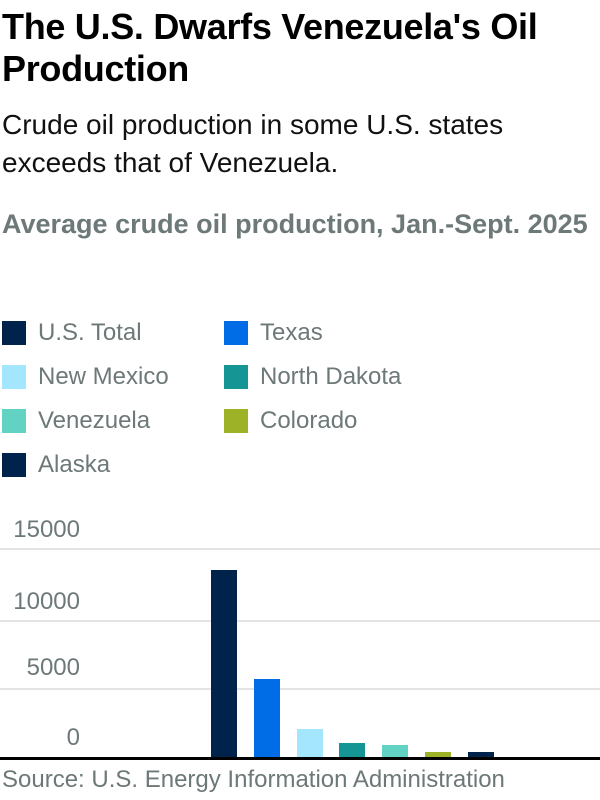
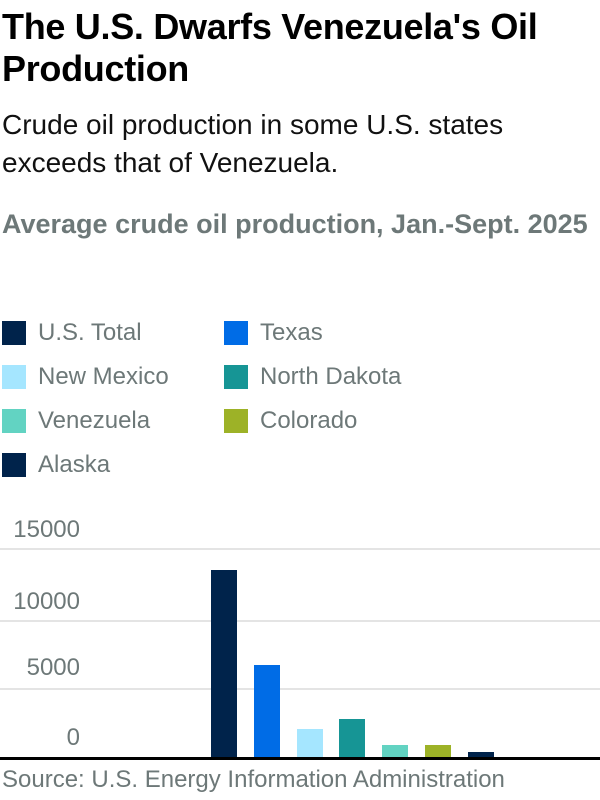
Texas: 5700 -> 6700
North Dakota: 1100 -> 2800
Colorado: 400 -> 900
